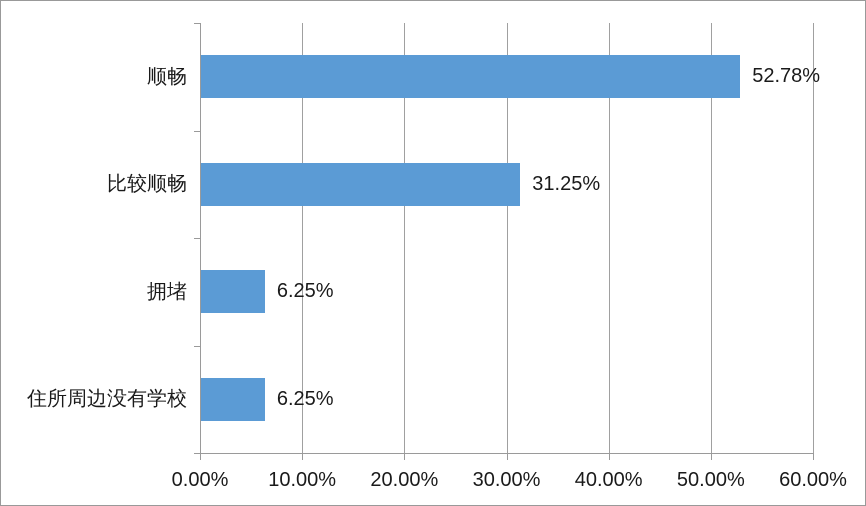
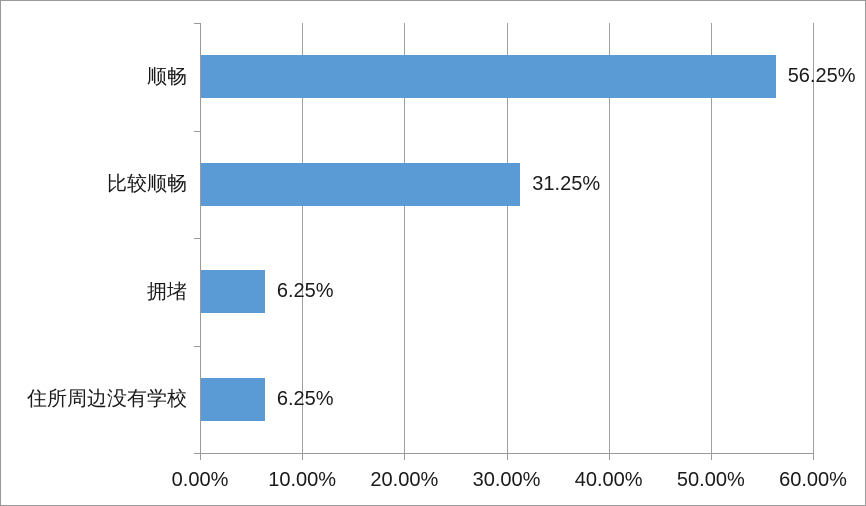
顺畅: 52.78% -> 56.25%
